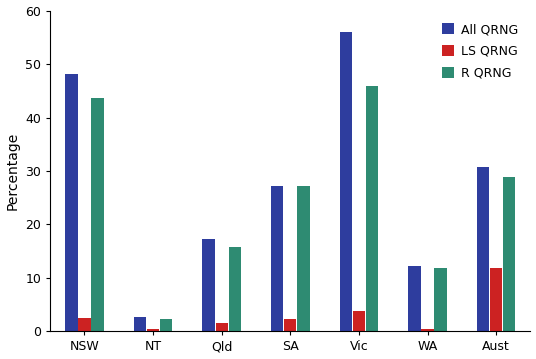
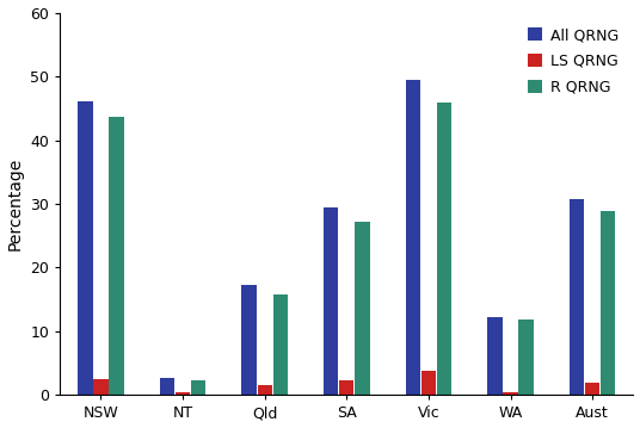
All QRNG/NSW: 48.2 -> 46.0
All QRNG/SA: 27.2 -> 29.5
All QRNG/Vic: 56.0 -> 49.5
LS QRNG/Aust: 11.8 -> 2.0
